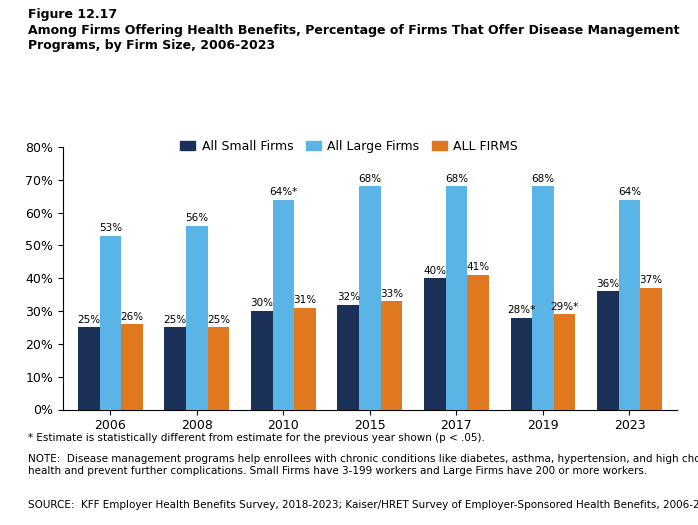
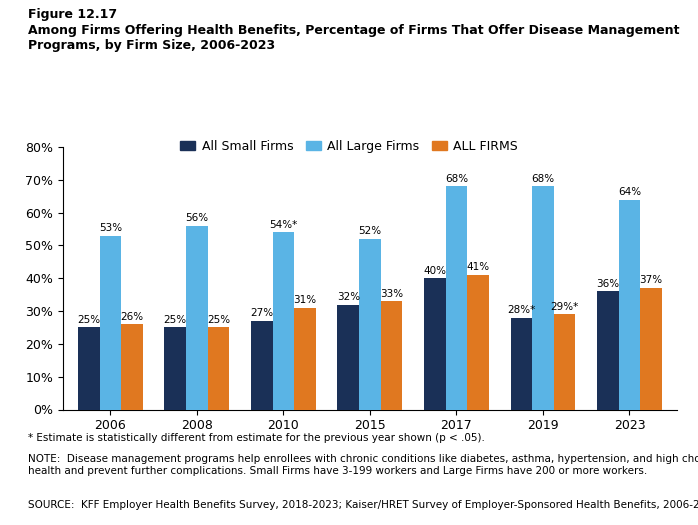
All Small Firms/2010: 30% -> 27%
All Large Firms/2010: 64%* -> 54%*
All Large Firms/2015: 68% -> 52%
